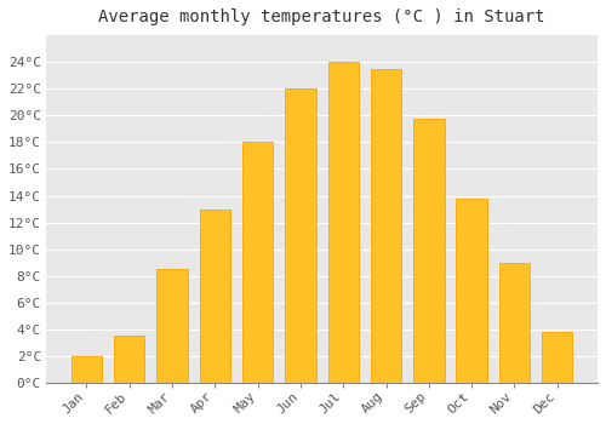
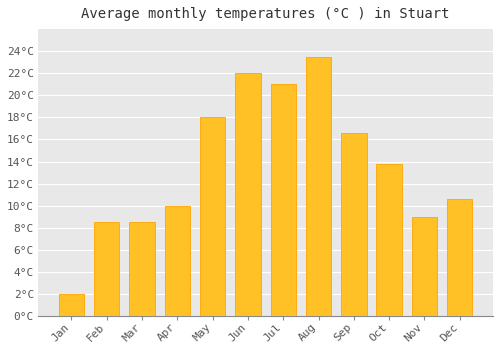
Feb: 3.5°C -> 8.5°C
Apr: 13.0°C -> 10.0°C
Jul: 24.0°C -> 21.0°C
Sep: 19.8°C -> 16.6°C
Dec: 3.8°C -> 10.6°C
